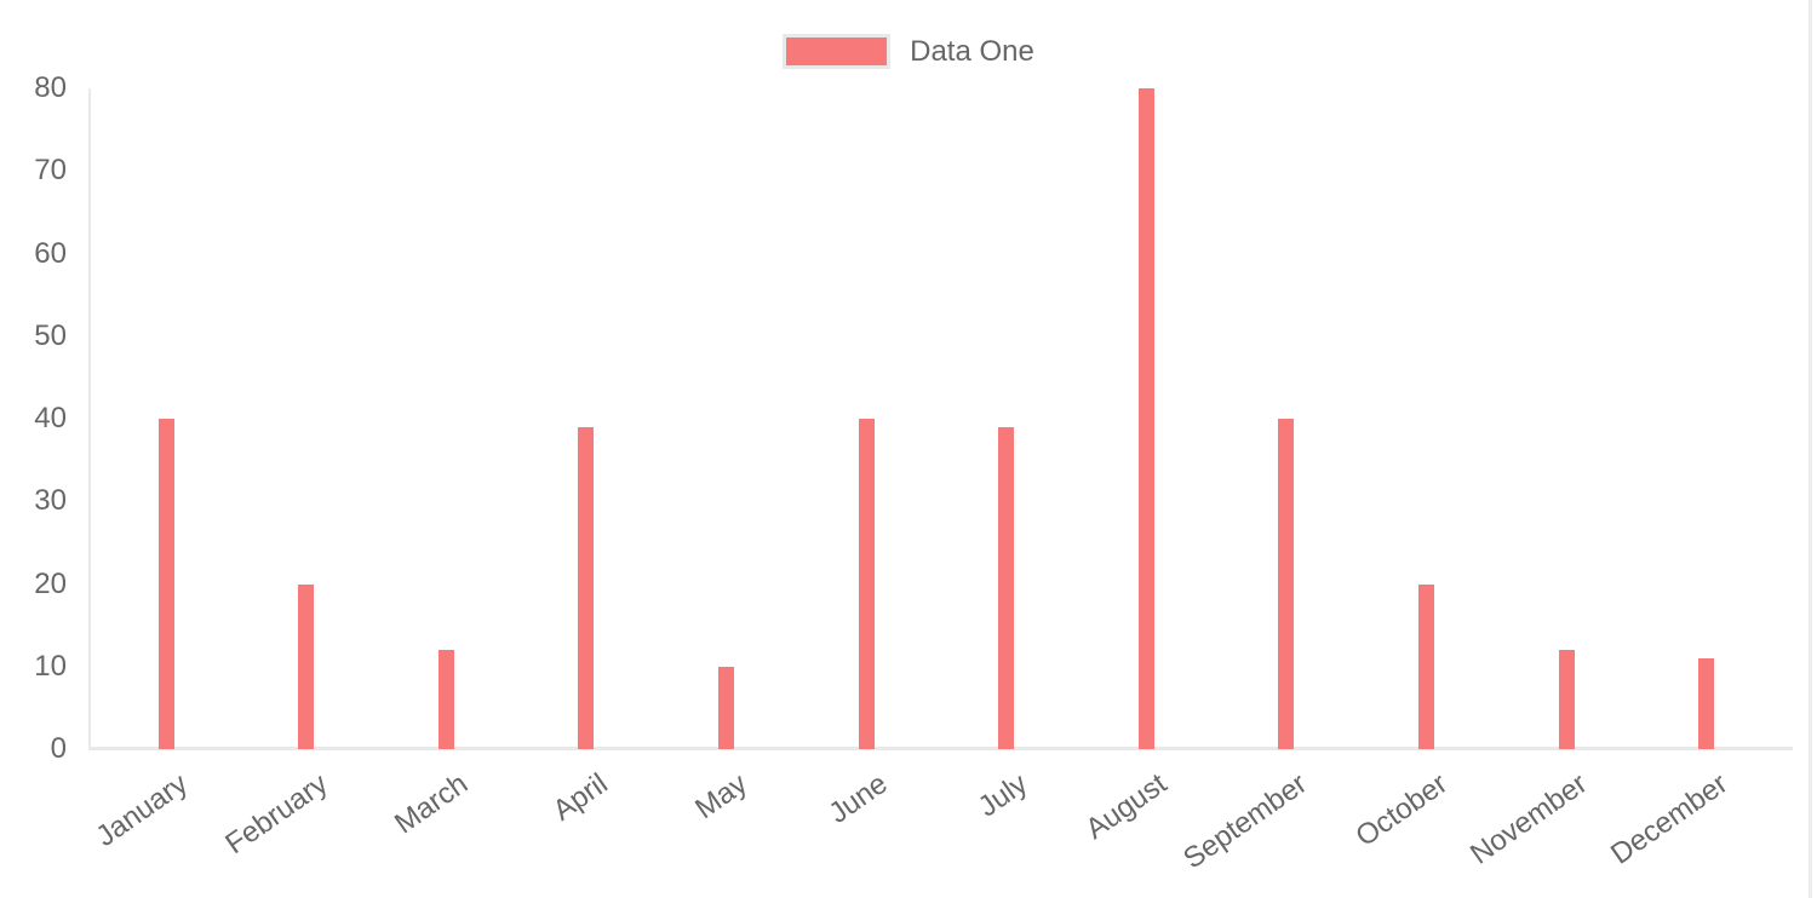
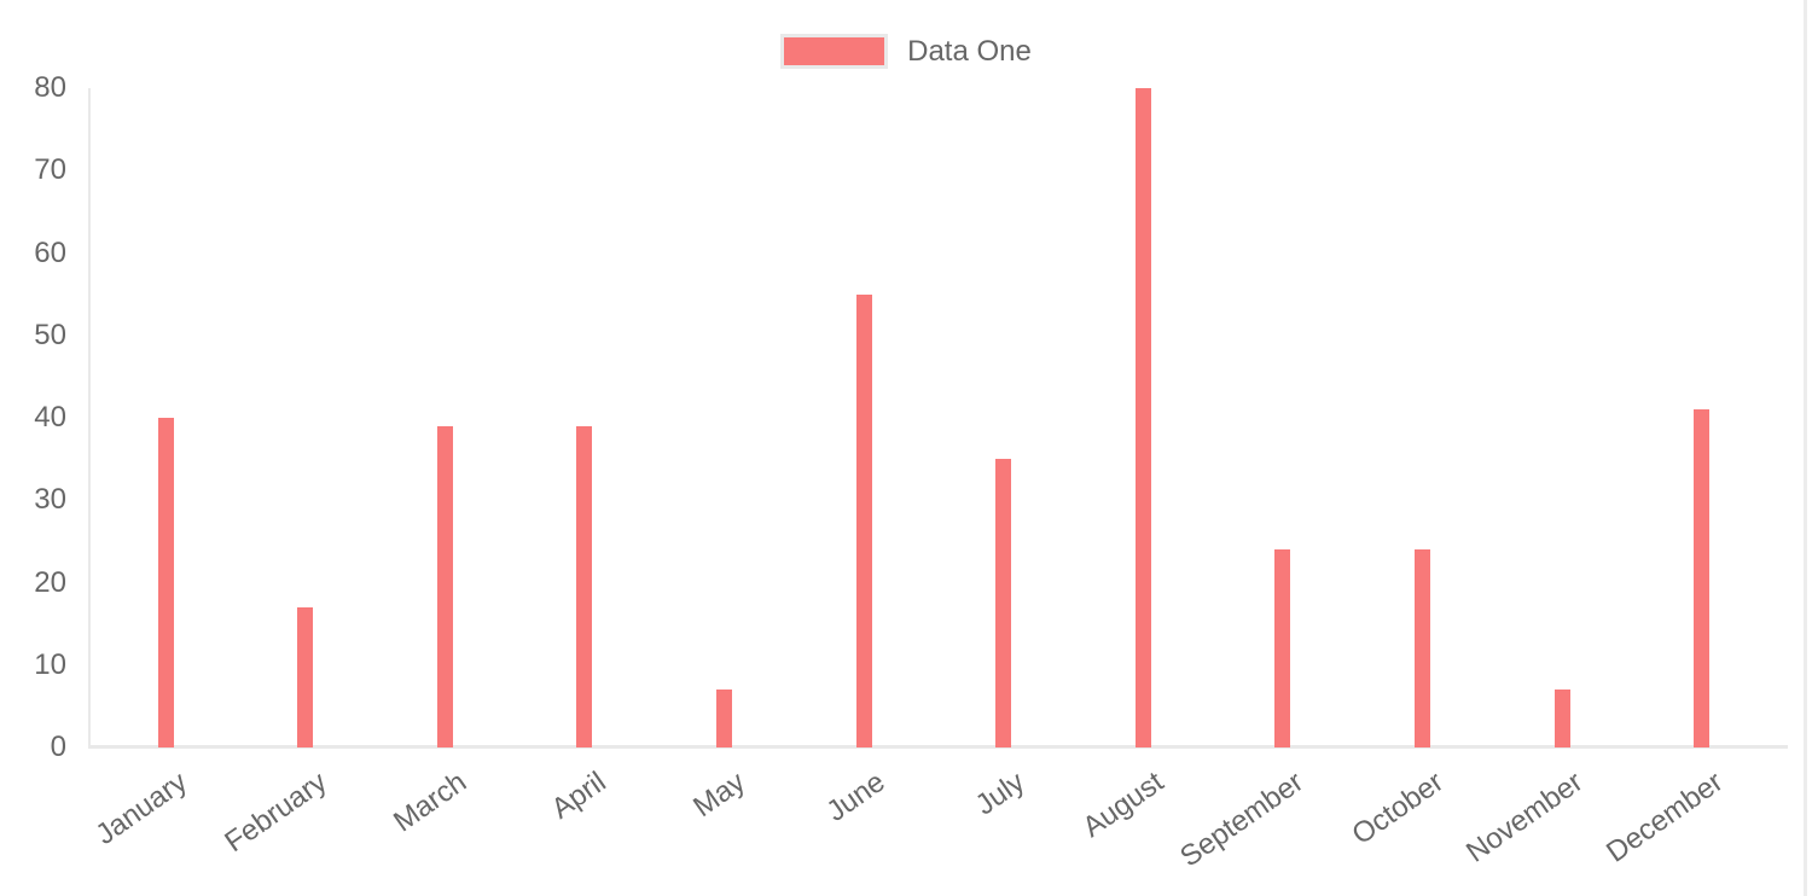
February: 20 -> 17
March: 12 -> 39
May: 10 -> 7
June: 40 -> 55
July: 39 -> 35
September: 40 -> 24
October: 20 -> 24
November: 12 -> 7
December: 11 -> 41
